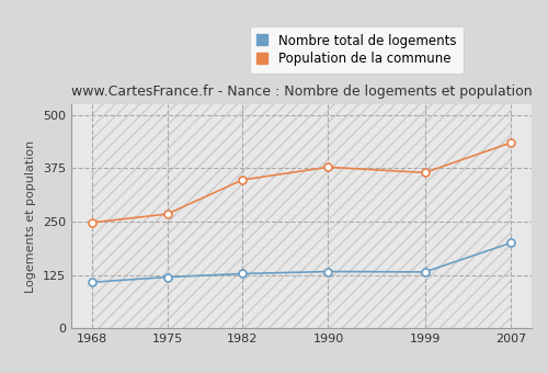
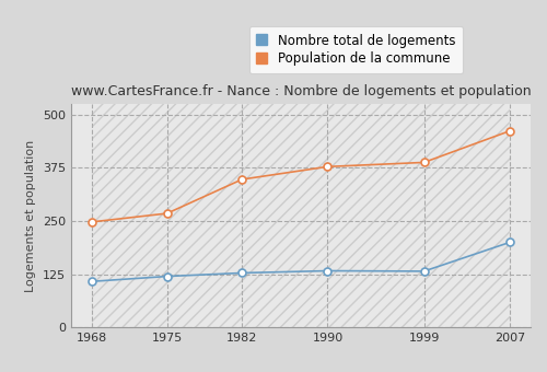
Population de la commune/1999: 365 -> 388
Population de la commune/2007: 435 -> 462
